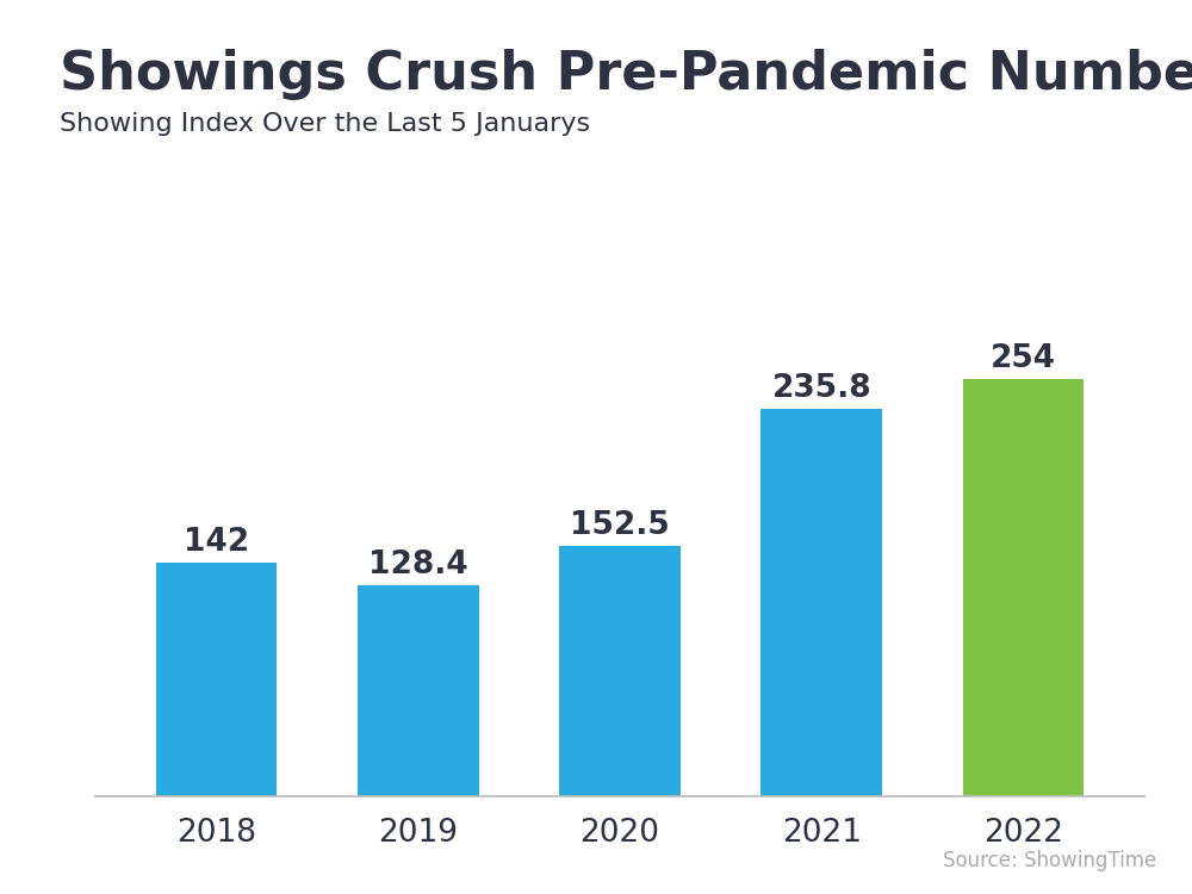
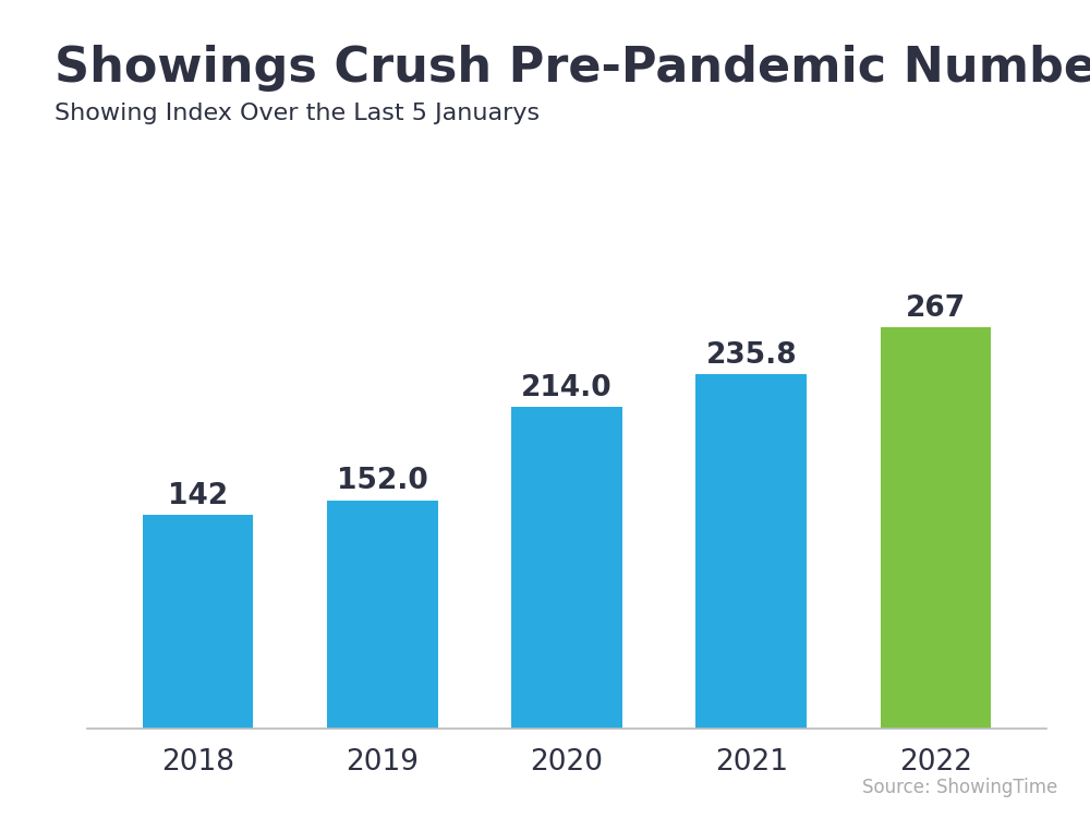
2019: 128.4 -> 152.0
2020: 152.5 -> 214.0
2022: 254 -> 267
